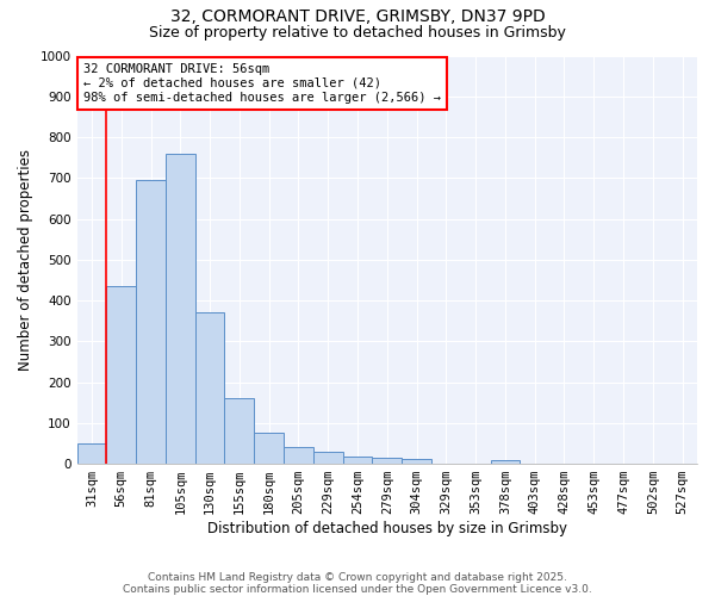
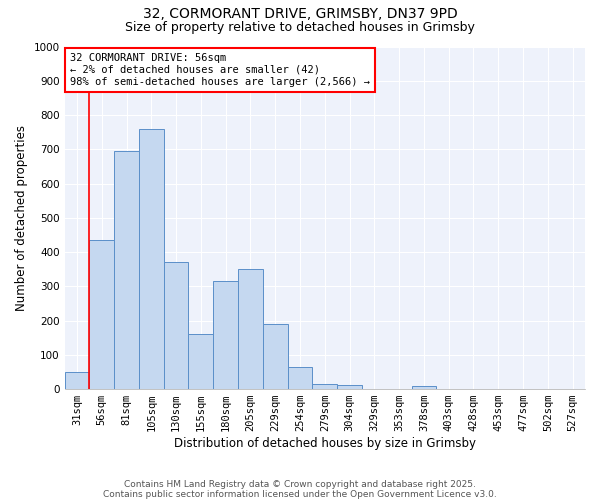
180sqm: 75 -> 315
205sqm: 40 -> 350
229sqm: 30 -> 190
254sqm: 18 -> 65
